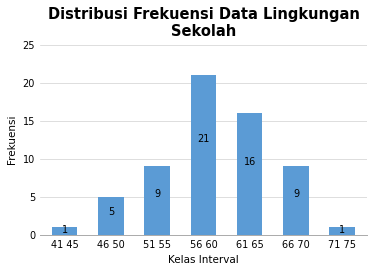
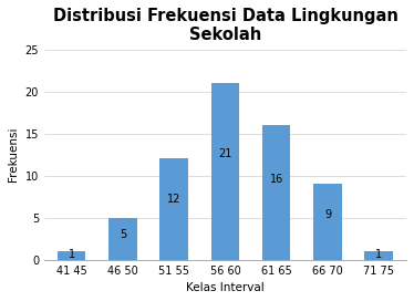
51 55: 9 -> 12
